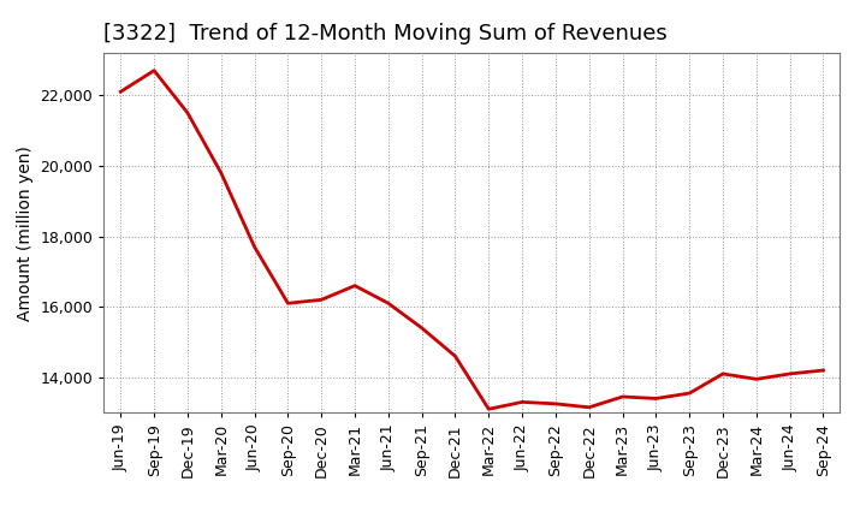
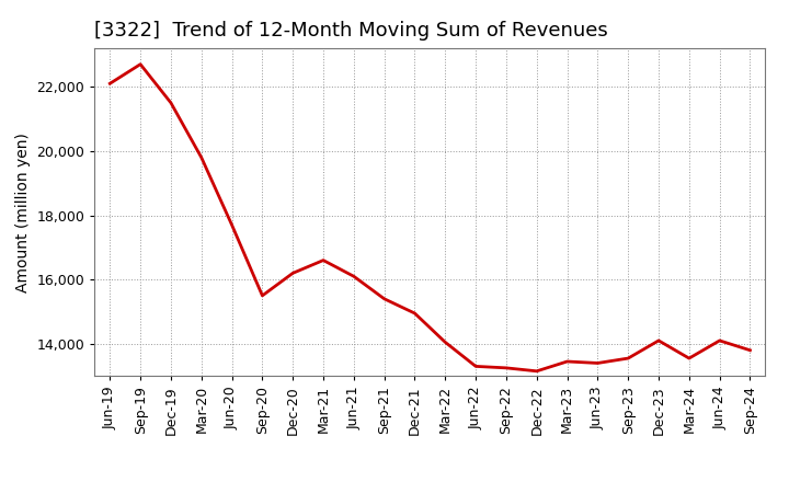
Sep-20: 16,100 -> 15,500
Dec-21: 14,600 -> 14,950
Mar-22: 13,100 -> 14,050
Mar-24: 13,950 -> 13,550
Sep-24: 14,200 -> 13,800
